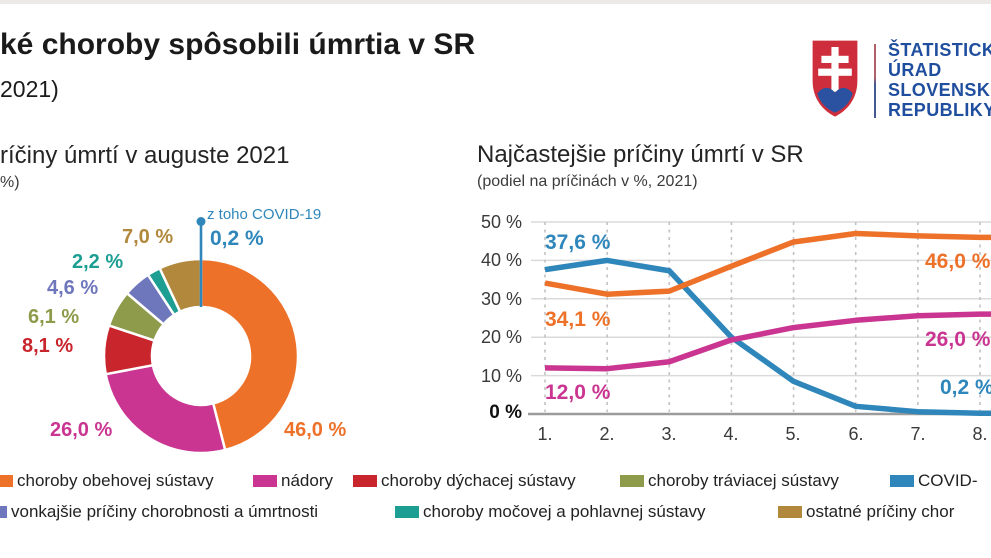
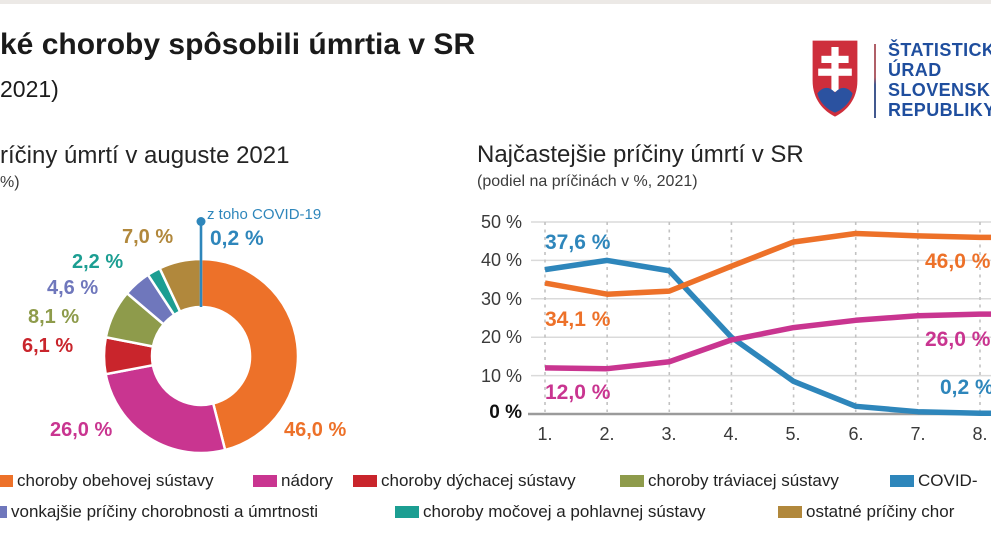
ríčiny úmrtí v auguste 2021/choroby dýchacej sústavy: 8,1 -> 6,1
ríčiny úmrtí v auguste 2021/choroby tráviacej sústavy: 6,1 -> 8,1
